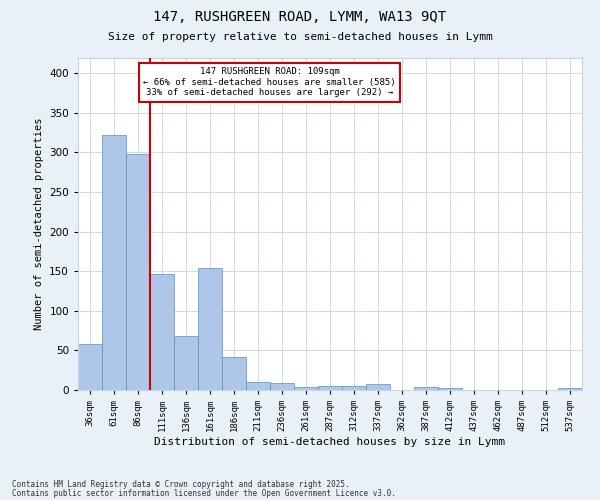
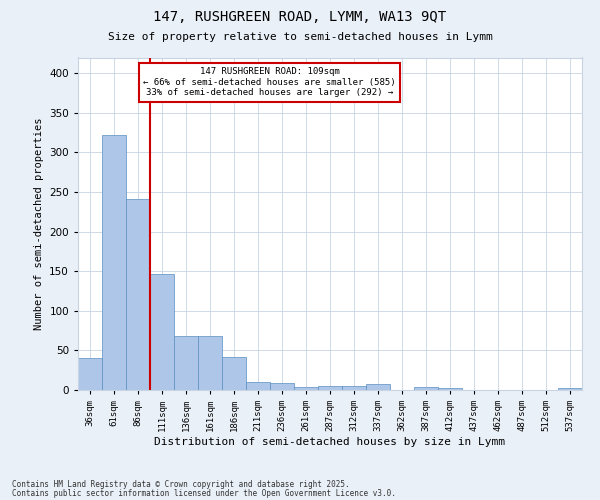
36sqm: 58 -> 40
86sqm: 298 -> 241
161sqm: 154 -> 68
